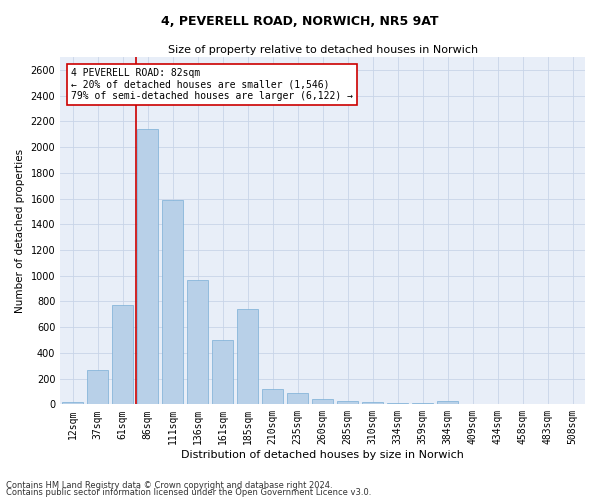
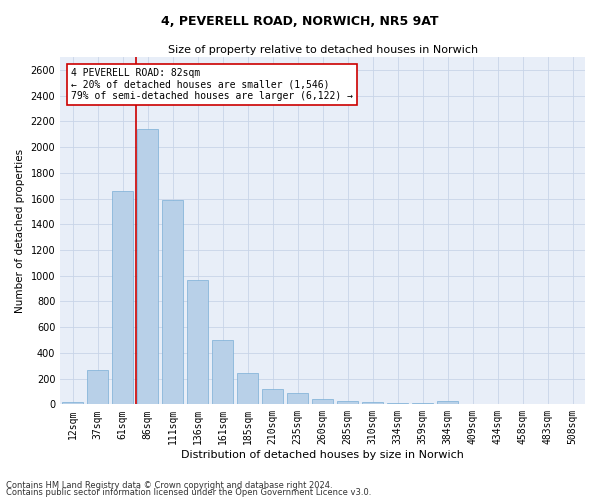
61sqm: 770 -> 1660
185sqm: 740 -> 240
